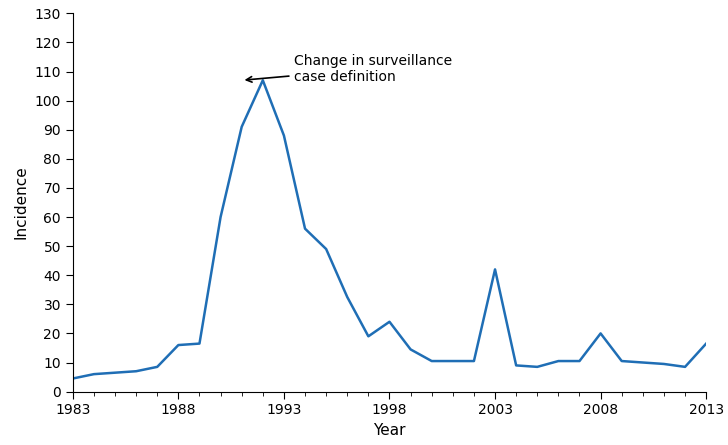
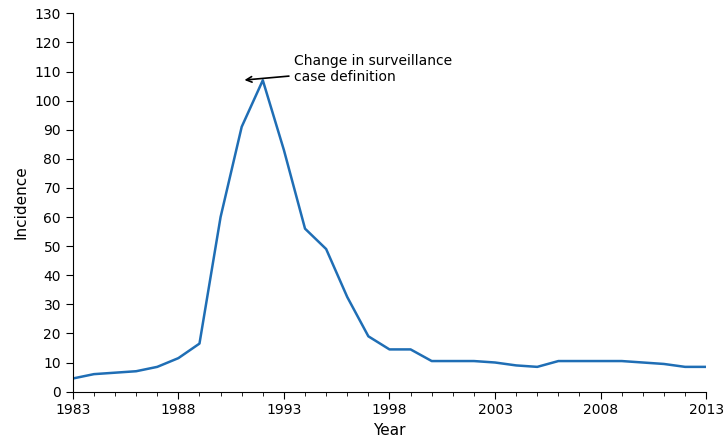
1988: 16.0 -> 11.5
1993: 88.0 -> 83.0
1998: 24.0 -> 14.5
2003: 42.0 -> 10.0
2008: 20.0 -> 10.5
2013: 16.5 -> 8.5
